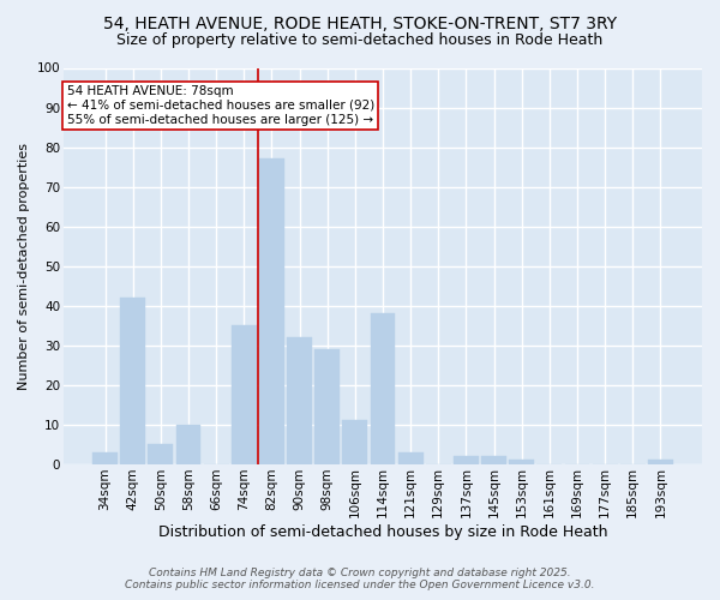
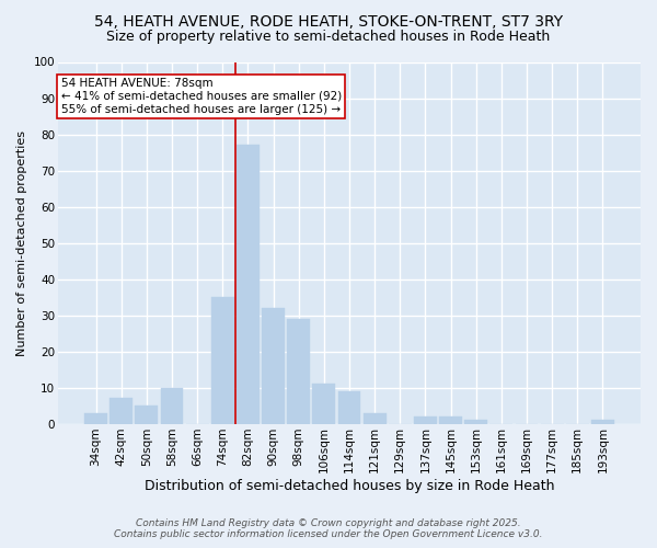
42sqm: 42 -> 7
114sqm: 38 -> 9
